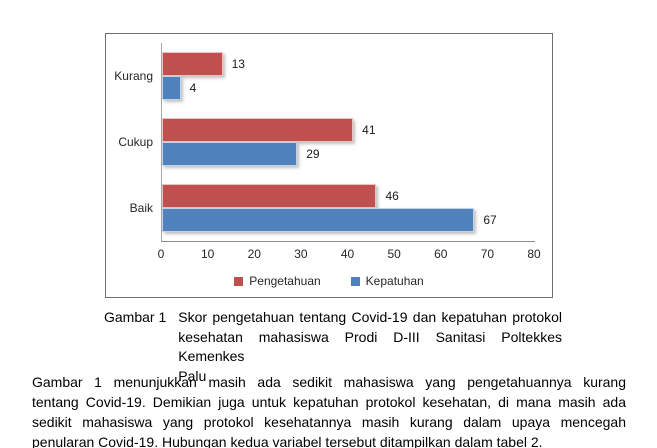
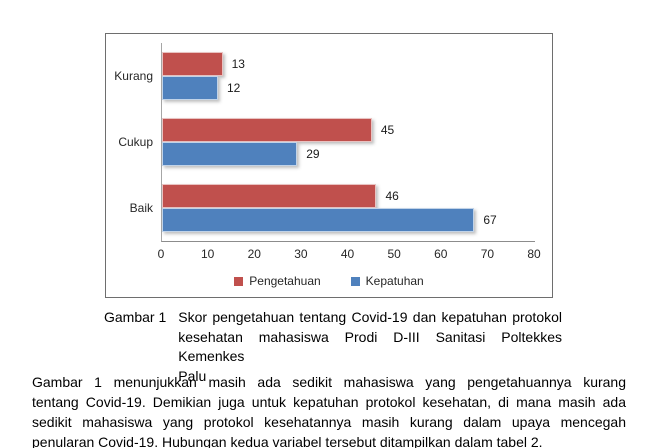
Kepatuhan/Kurang: 4 -> 12
Pengetahuan/Cukup: 41 -> 45
